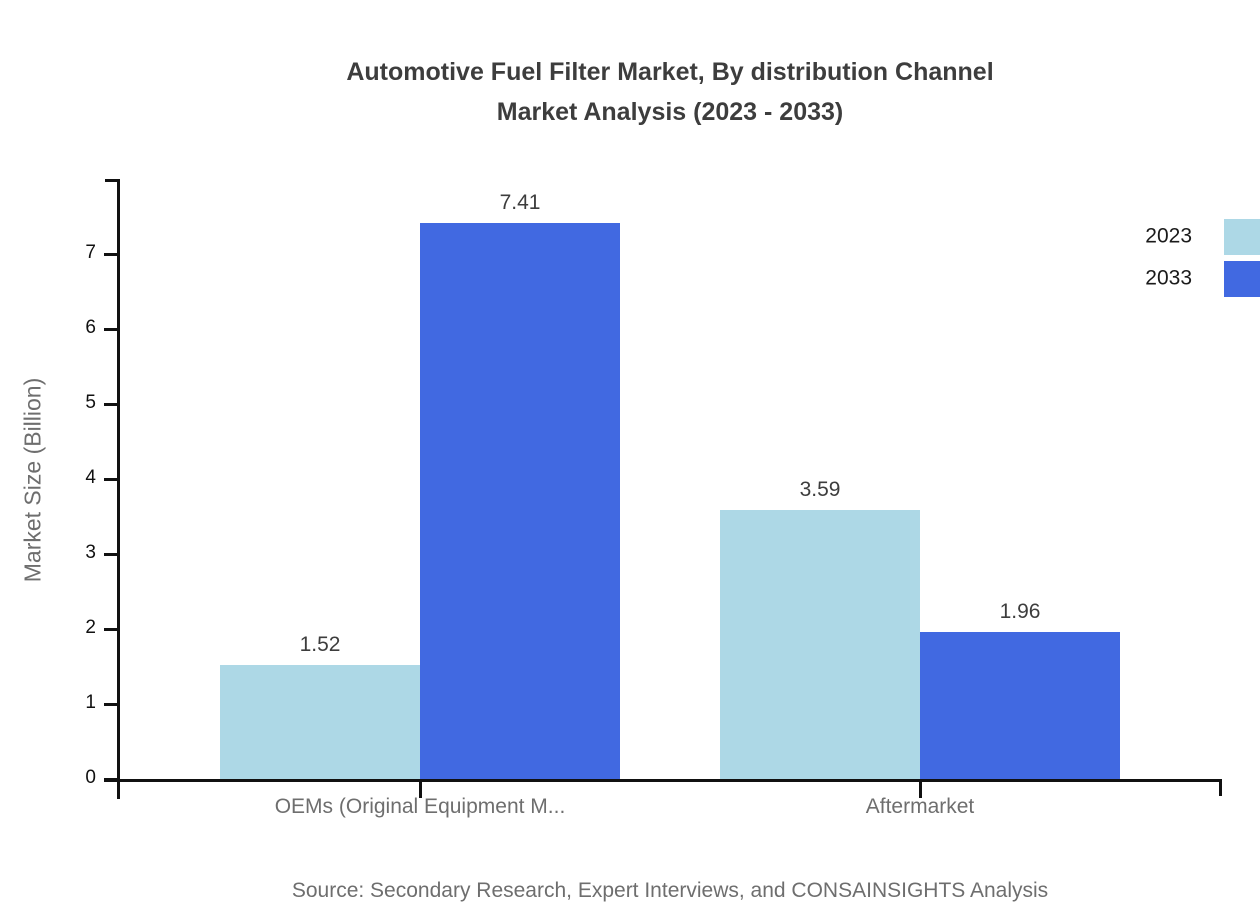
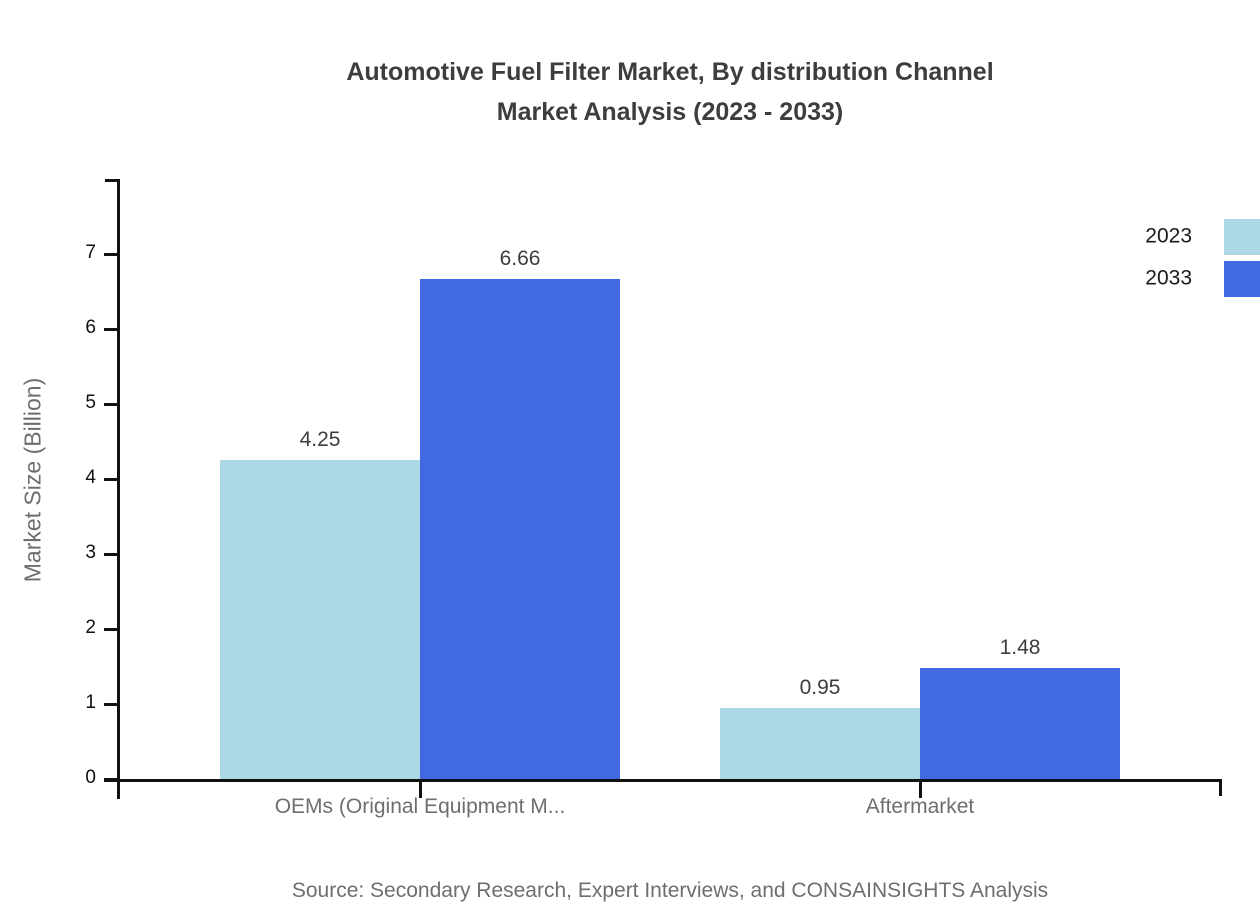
2023/OEMs (Original Equipment M...: 1.52 -> 4.25
2033/OEMs (Original Equipment M...: 7.41 -> 6.66
2023/Aftermarket: 3.59 -> 0.95
2033/Aftermarket: 1.96 -> 1.48
